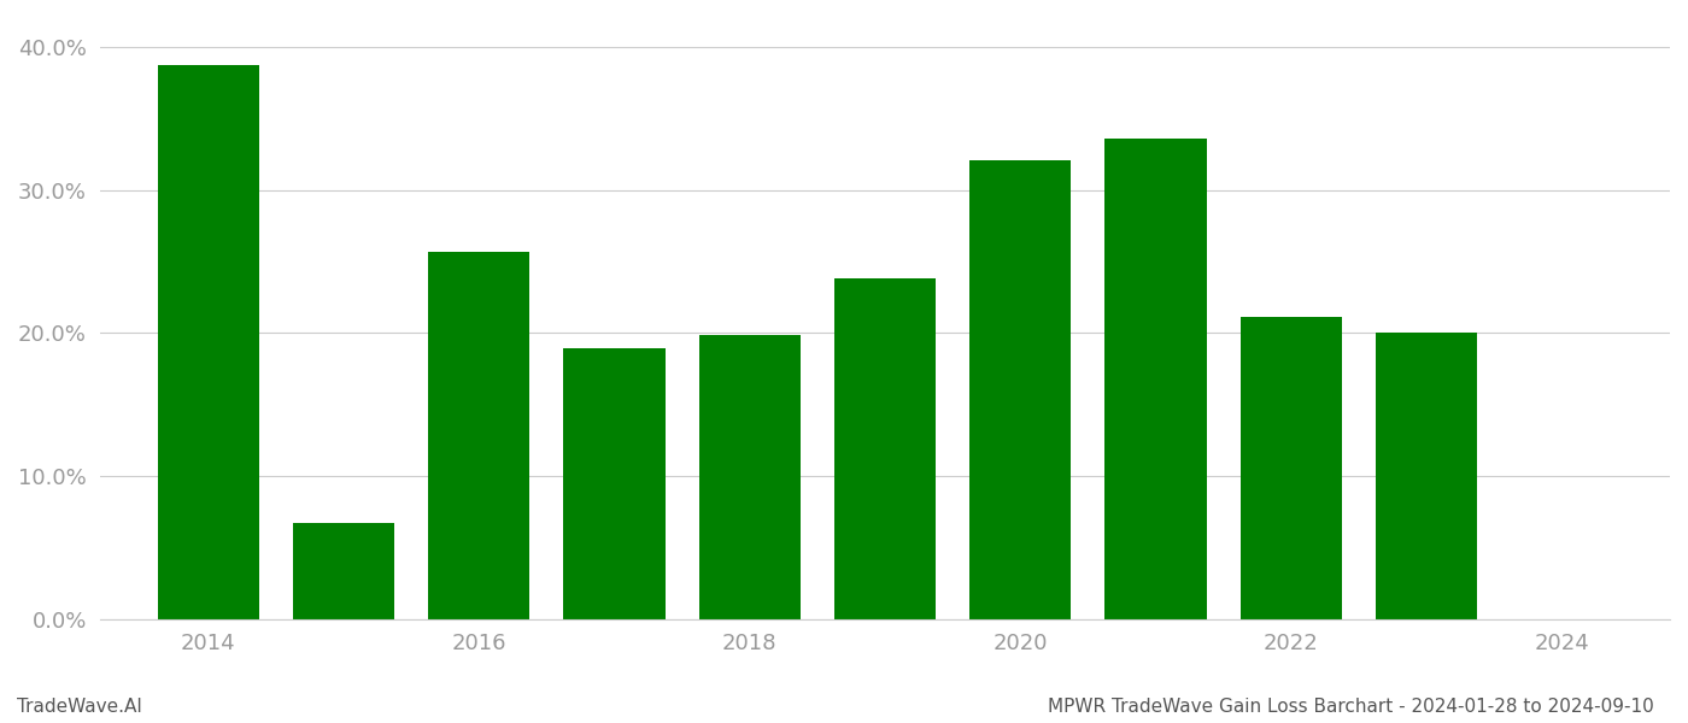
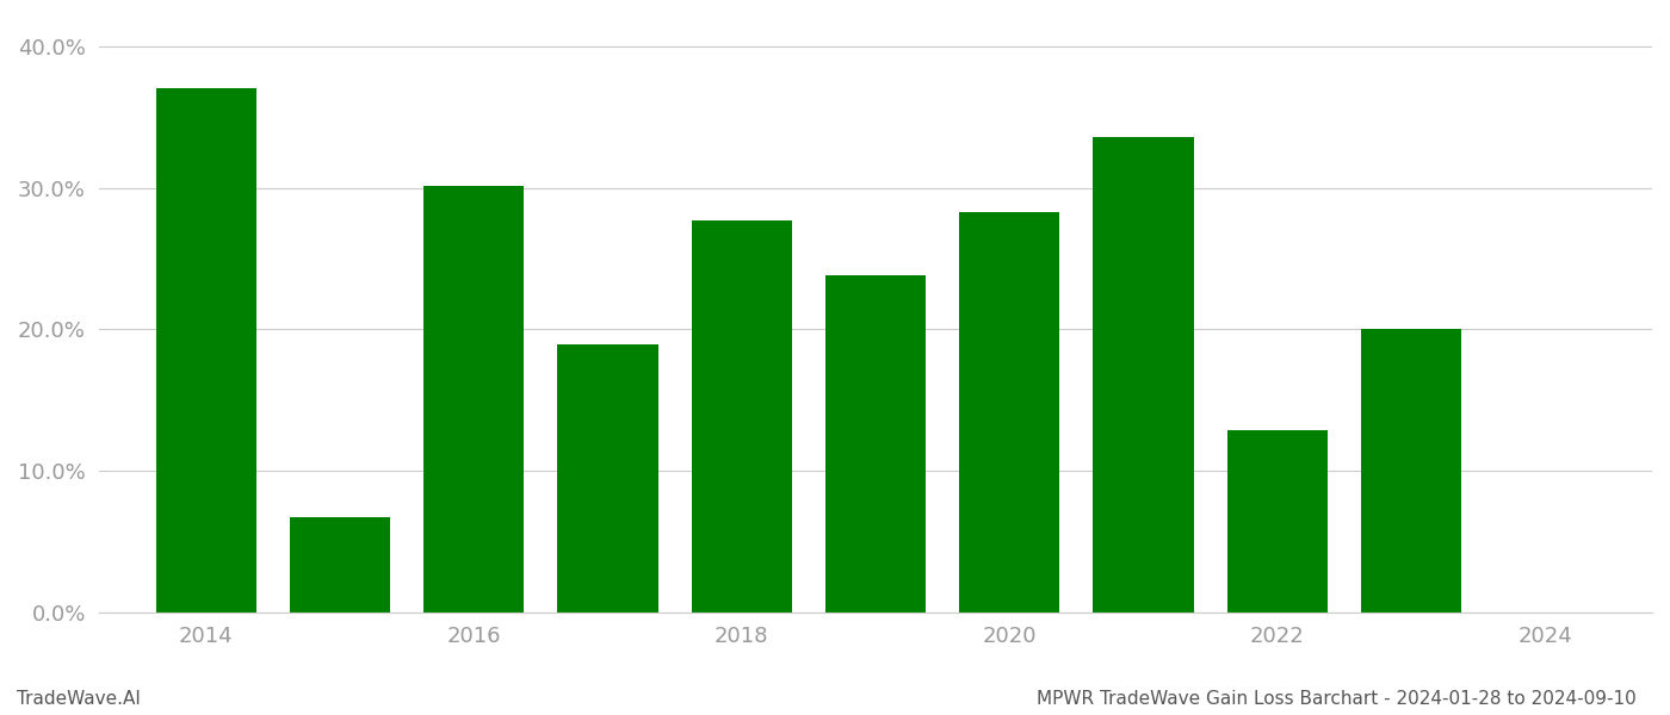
2014: 38.7% -> 37.0%
2016: 25.7% -> 30.1%
2018: 19.9% -> 27.7%
2020: 32.1% -> 28.3%
2022: 21.1% -> 12.9%
